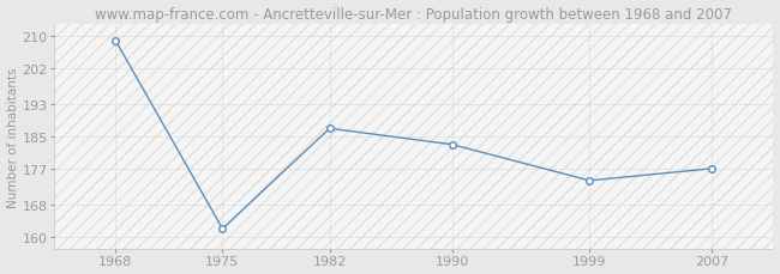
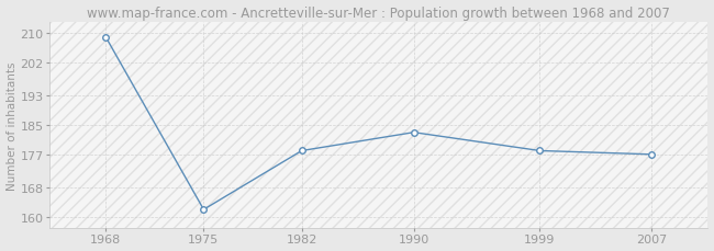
1982: 187 -> 178
1999: 174 -> 178
